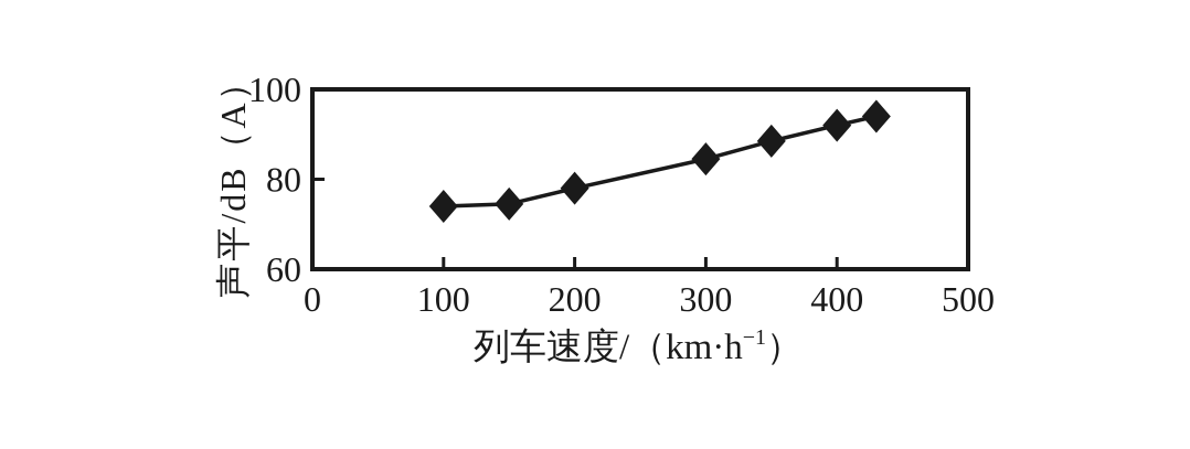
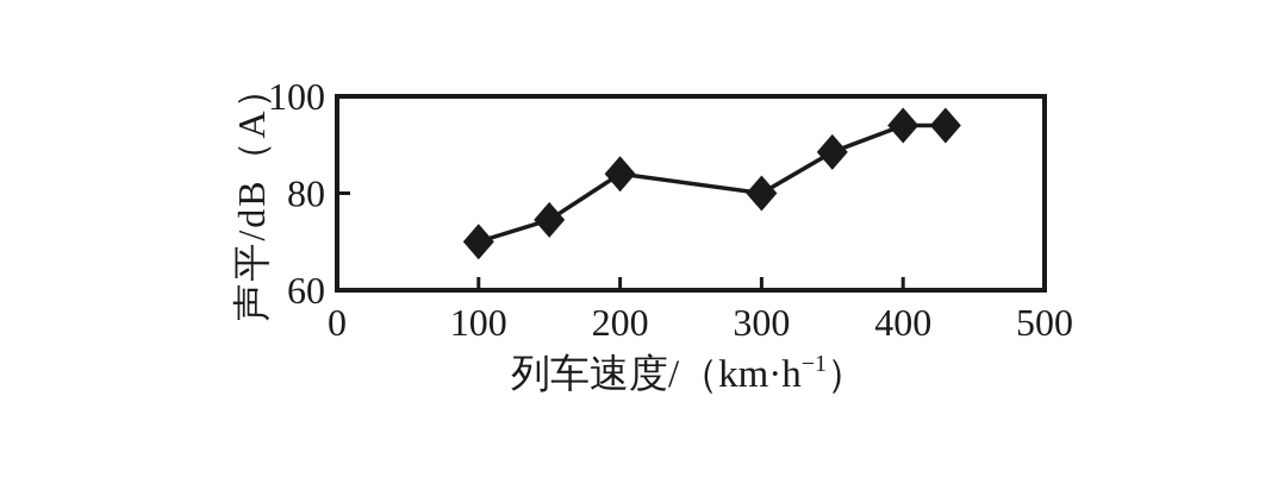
100: 74 -> 70
200: 78 -> 84
300: 84 -> 80
400: 92 -> 94
